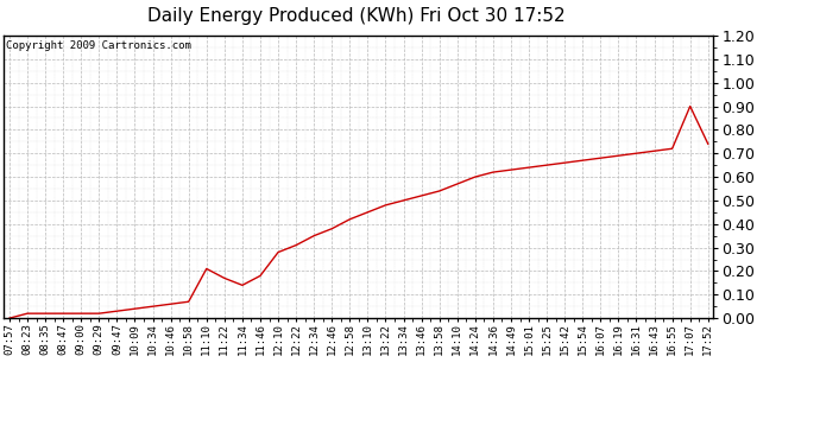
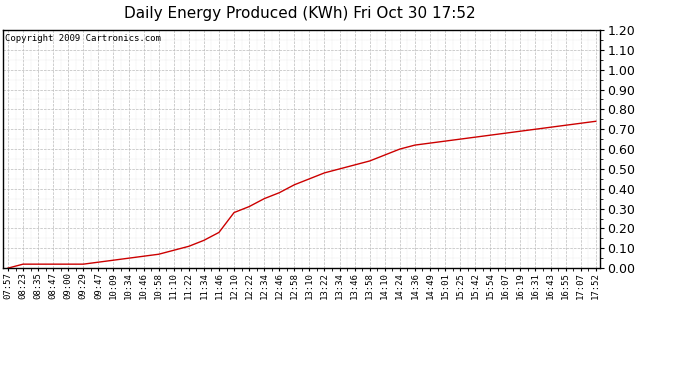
11:10: 0.21 -> 0.09
11:22: 0.17 -> 0.11
17:07: 0.90 -> 0.73
